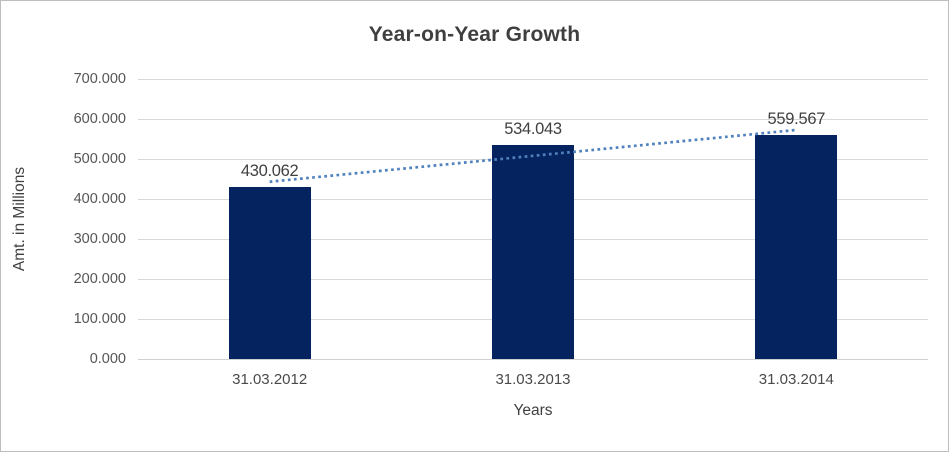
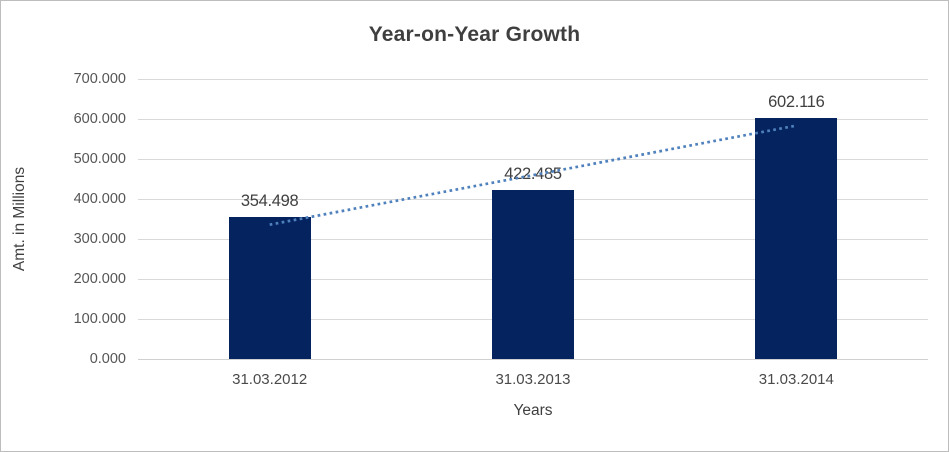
31.03.2012: 430.062 -> 354.498
31.03.2013: 534.043 -> 422.485
31.03.2014: 559.567 -> 602.116
